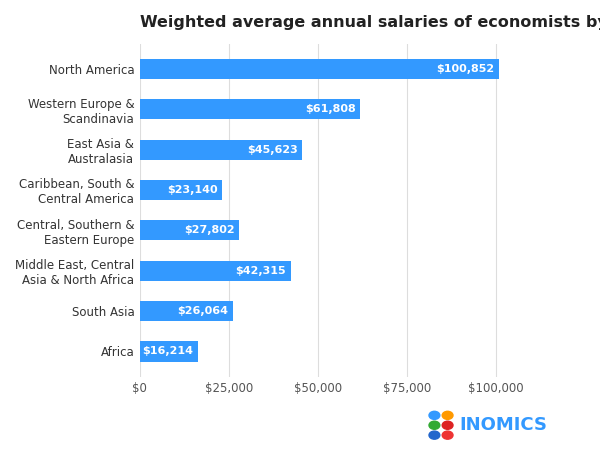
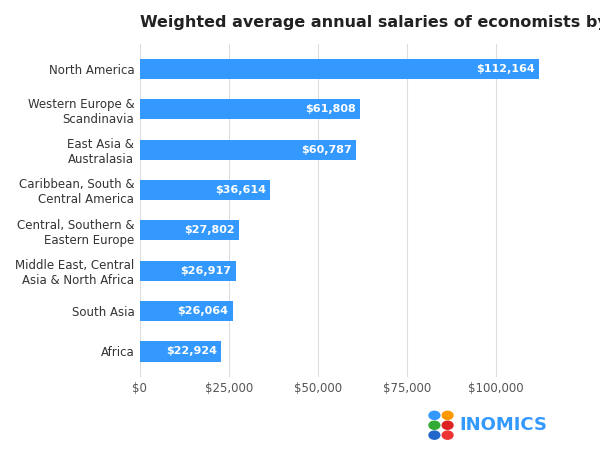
North America: $100,852 -> $112,164
East Asia & Australasia: $45,623 -> $60,787
Caribbean, South & Central America: $23,140 -> $36,614
Middle East, Central Asia & North Africa: $42,315 -> $26,917
Africa: $16,214 -> $22,924
